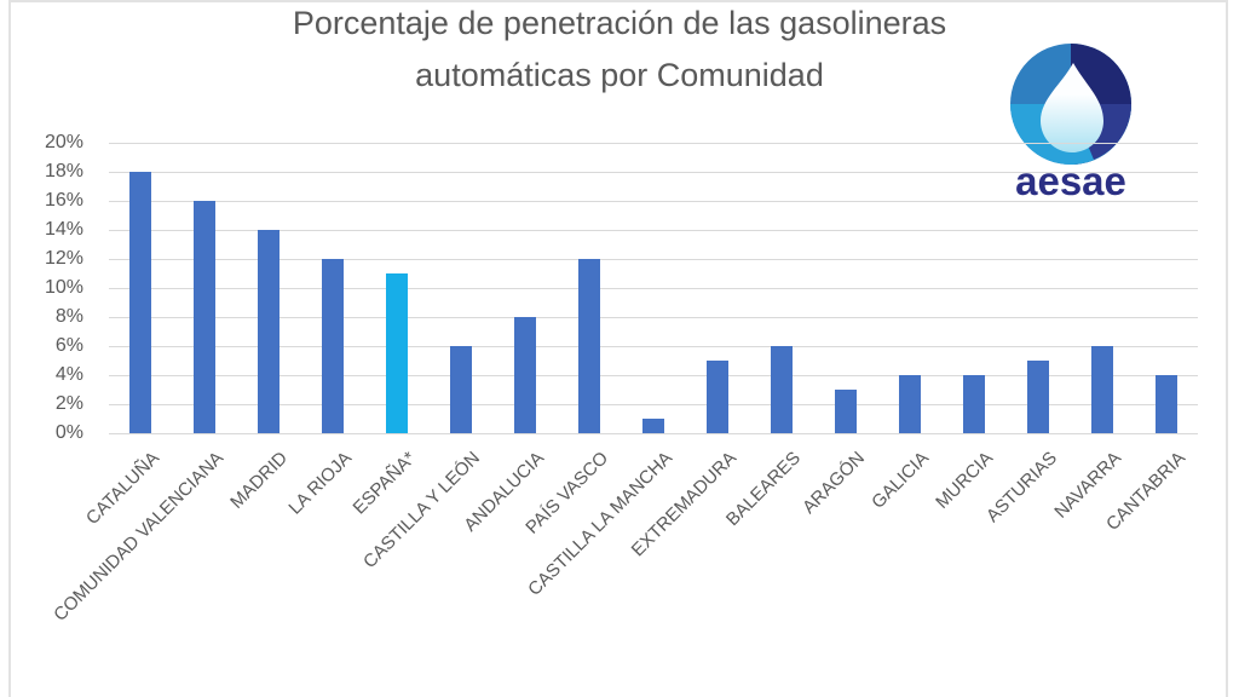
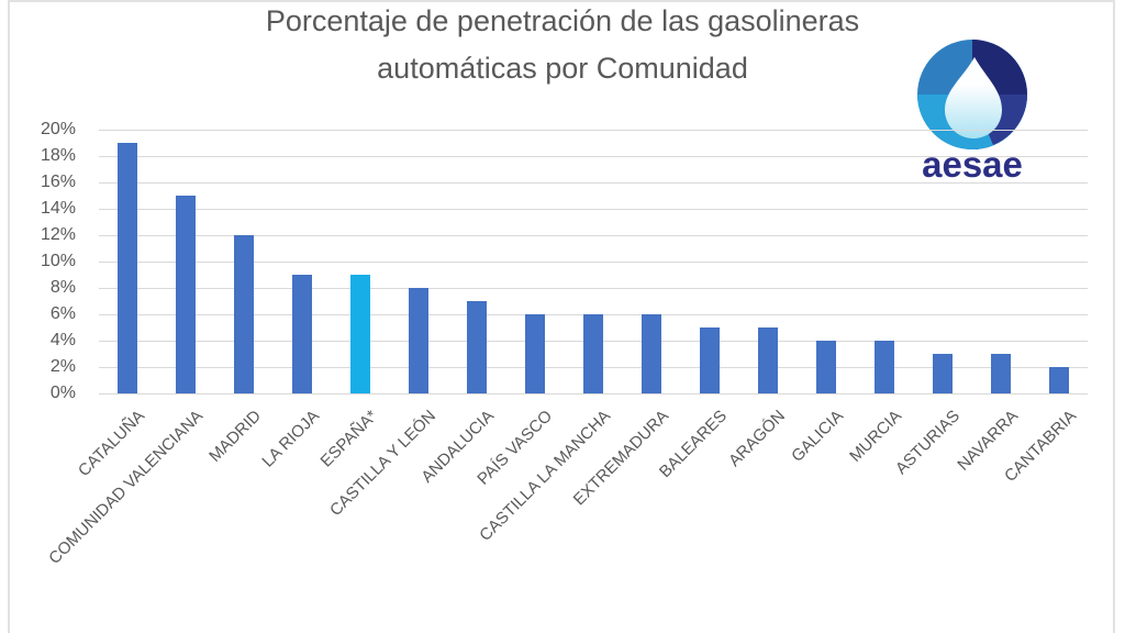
CATALUÑA: 18% -> 19%
COMUNIDAD VALENCIANA: 16% -> 15%
MADRID: 14% -> 12%
LA RIOJA: 12% -> 9%
ESPAÑA*: 11% -> 9%
CASTILLA Y LEÓN: 6% -> 8%
ANDALUCIA: 8% -> 7%
PAÍS VASCO: 12% -> 6%
CASTILLA LA MANCHA: 1% -> 6%
EXTREMADURA: 5% -> 6%
BALEARES: 6% -> 5%
ARAGÓN: 3% -> 5%
ASTURIAS: 5% -> 3%
NAVARRA: 6% -> 3%
CANTABRIA: 4% -> 2%
